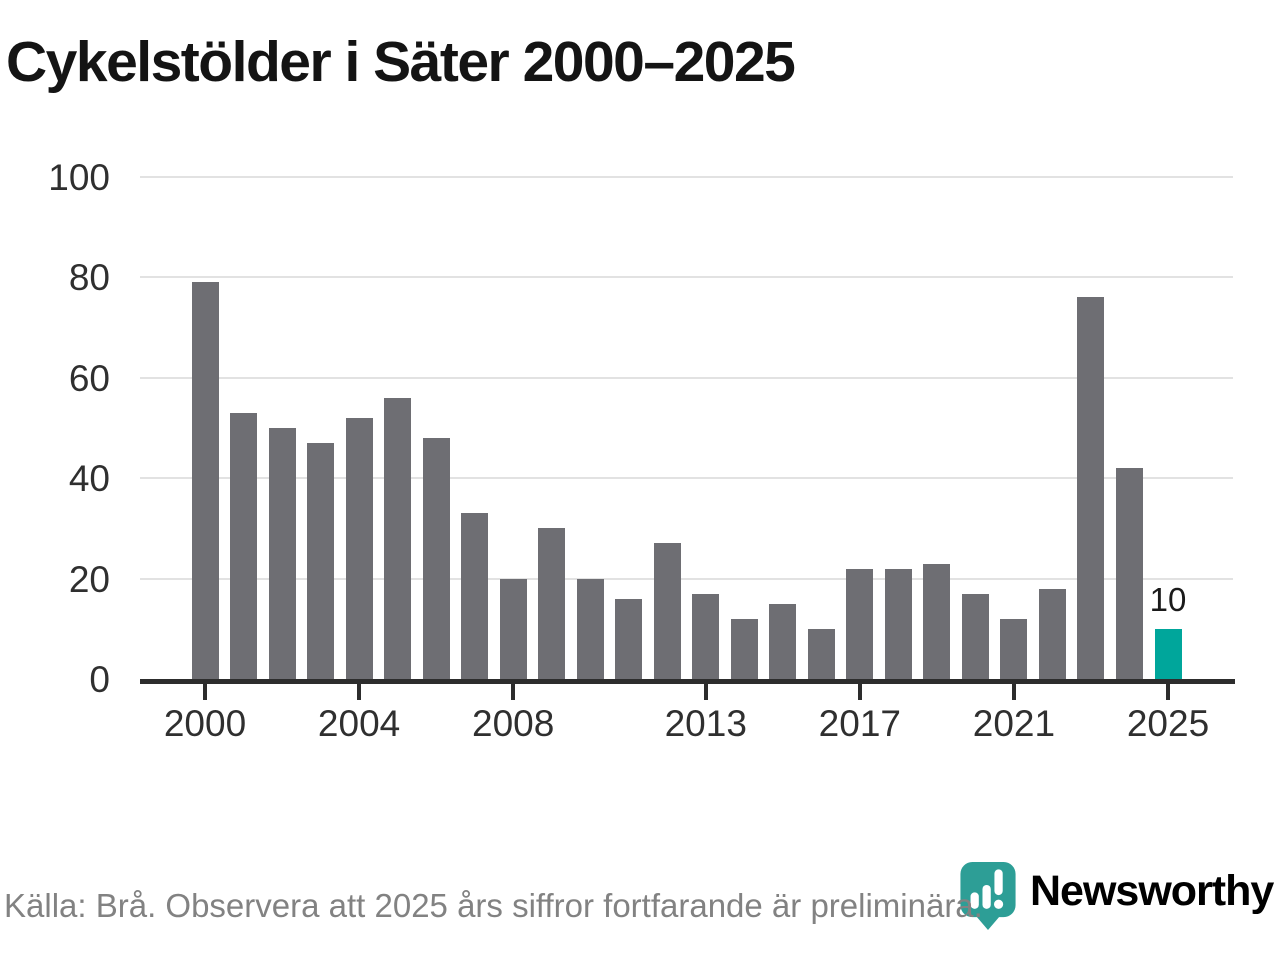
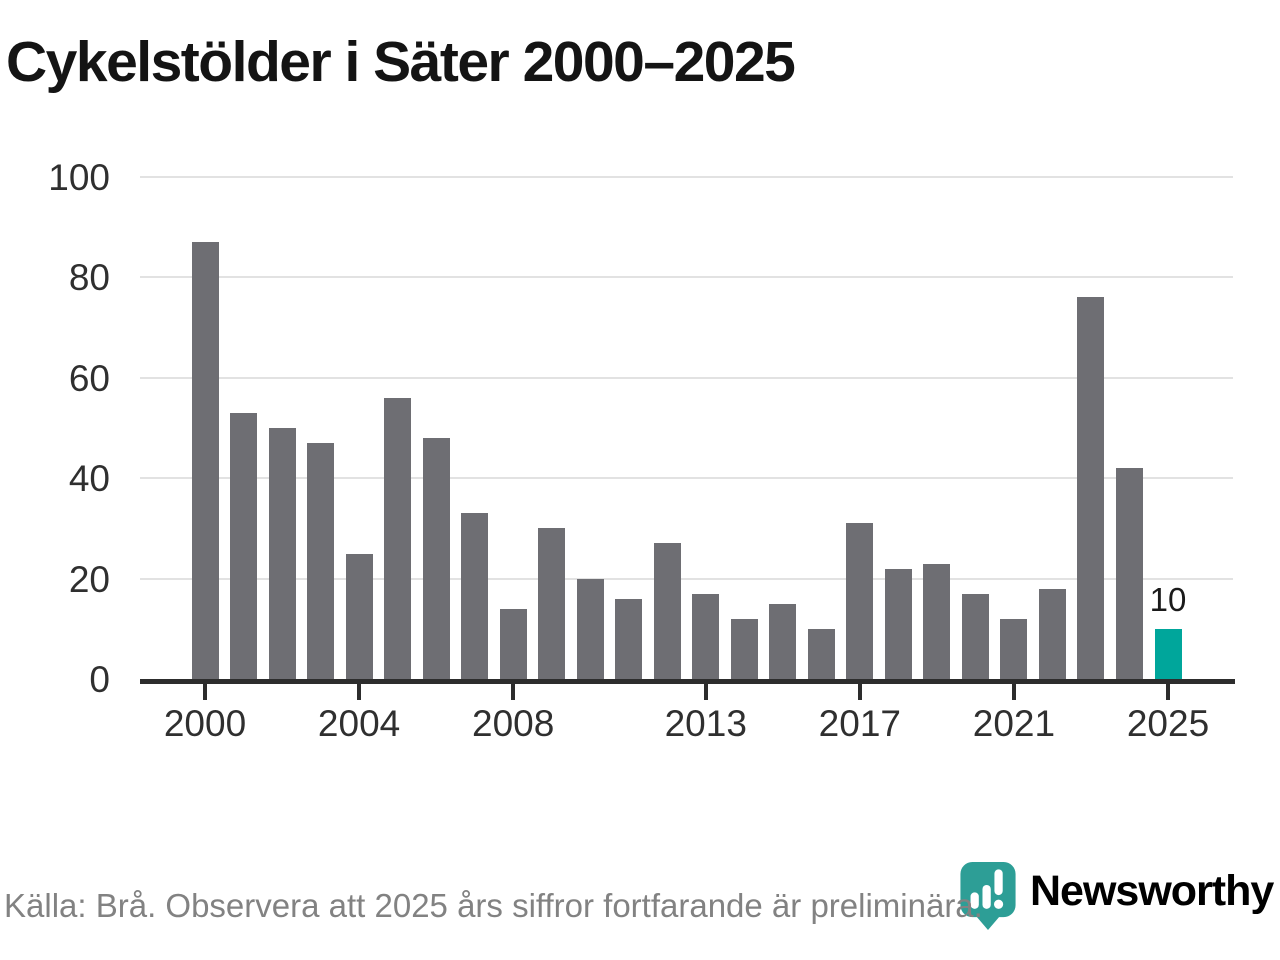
2000: 79 -> 87
2004: 52 -> 25
2008: 20 -> 14
2017: 22 -> 31
